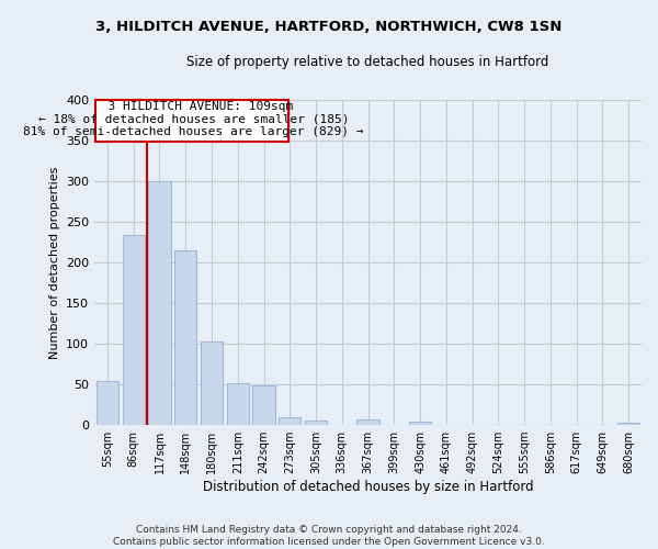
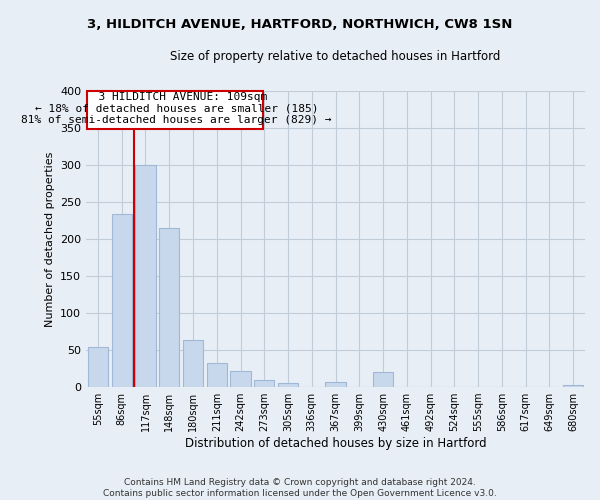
180sqm: 103 -> 64
211sqm: 52 -> 32
242sqm: 49 -> 22
430sqm: 4 -> 20
